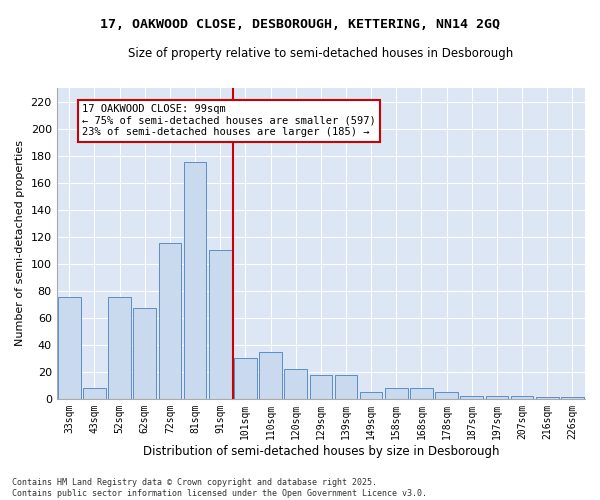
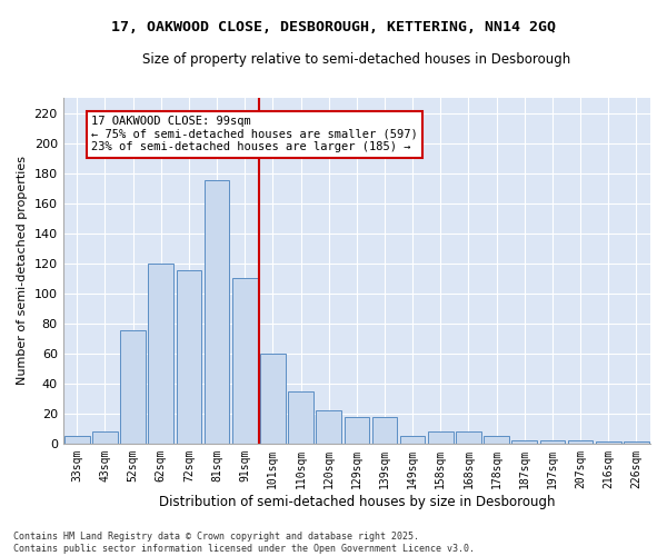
33sqm: 75 -> 5
62sqm: 67 -> 120
101sqm: 30 -> 60
